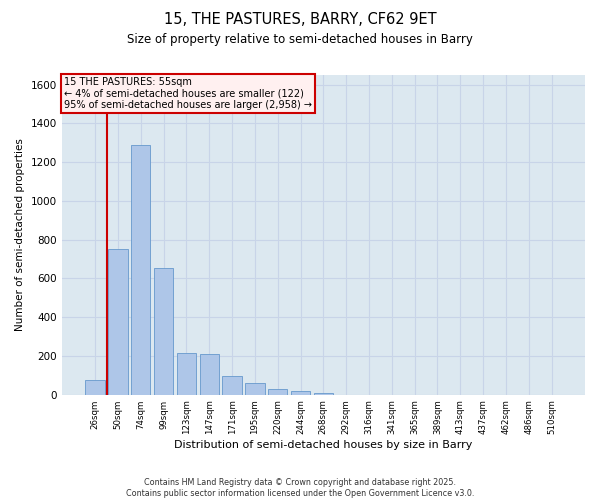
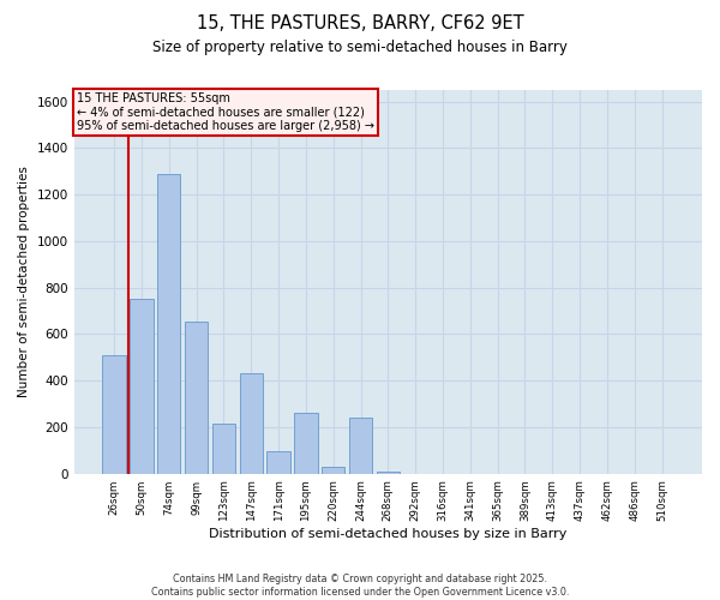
26sqm: 80 -> 510
147sqm: 210 -> 430
195sqm: 60 -> 260
244sqm: 20 -> 240
